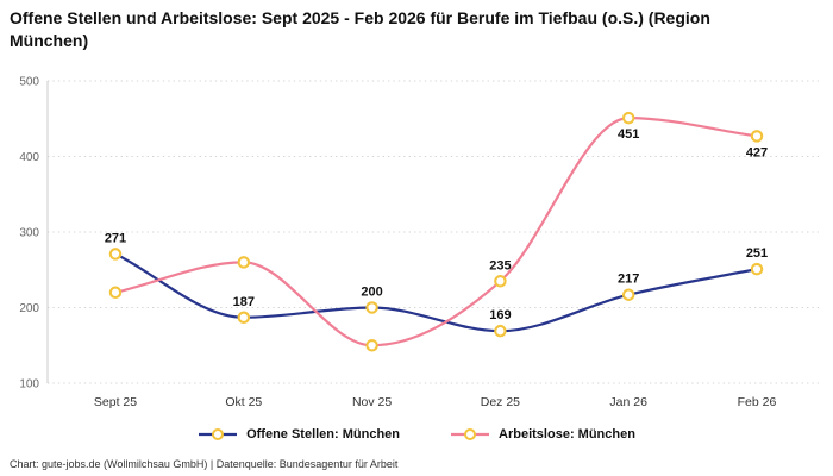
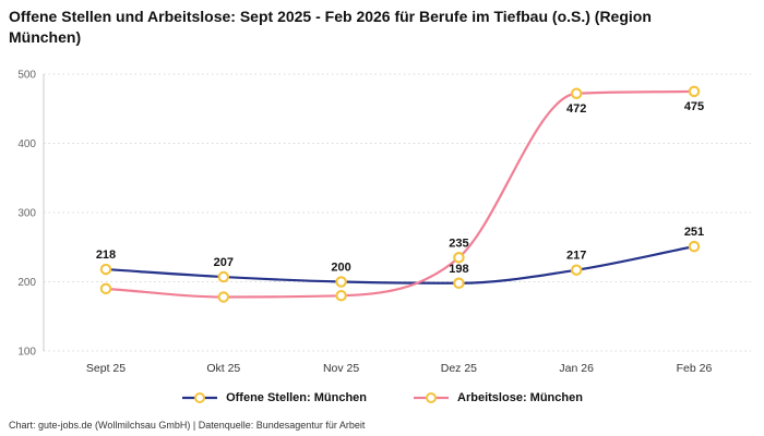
Offene Stellen: München/Sept 25: 271 -> 218
Arbeitslose: München/Sept 25: 220 -> 190
Offene Stellen: München/Okt 25: 187 -> 207
Arbeitslose: München/Okt 25: 260 -> 180
Arbeitslose: München/Nov 25: 150 -> 180
Offene Stellen: München/Dez 25: 169 -> 198
Arbeitslose: München/Jan 26: 451 -> 472
Arbeitslose: München/Feb 26: 427 -> 475
